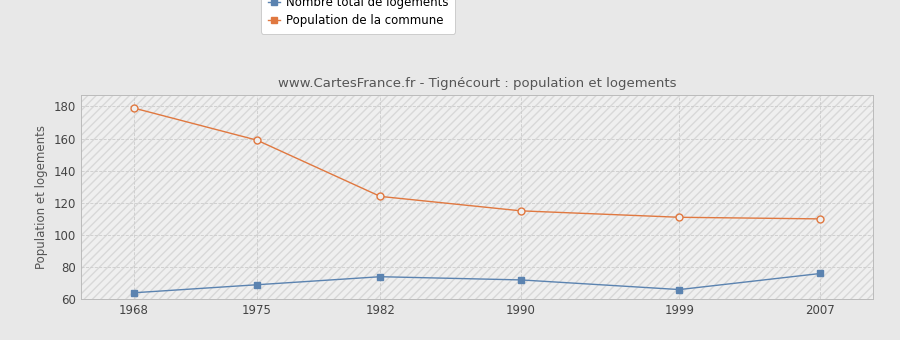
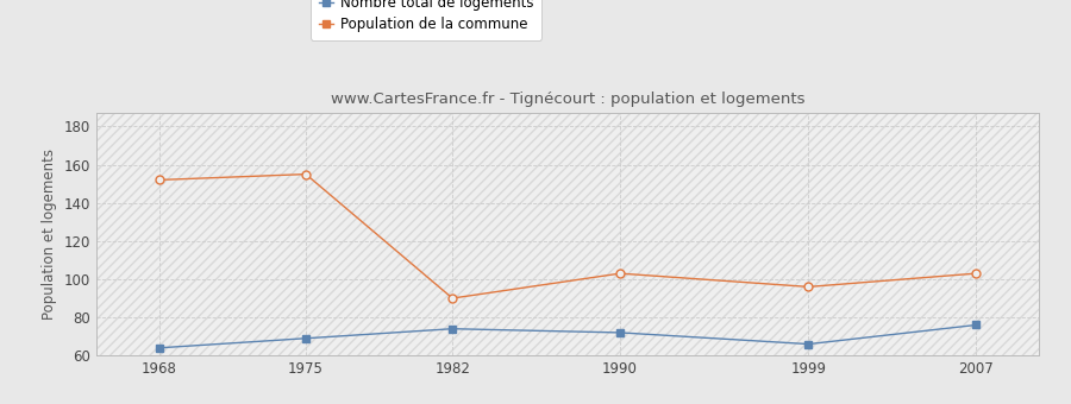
Population de la commune/1968: 179 -> 152
Population de la commune/1975: 159 -> 155
Population de la commune/1982: 124 -> 90
Population de la commune/1990: 115 -> 103
Population de la commune/1999: 111 -> 96
Population de la commune/2007: 110 -> 103
